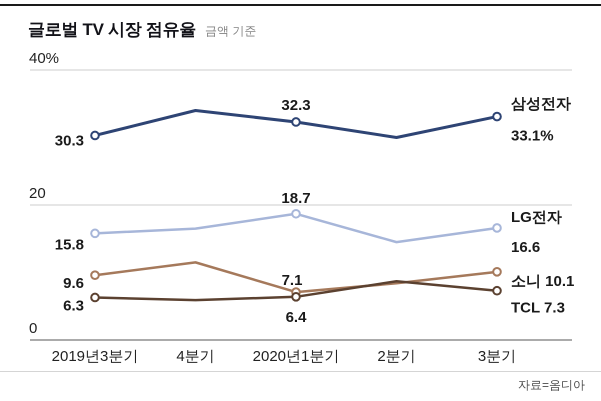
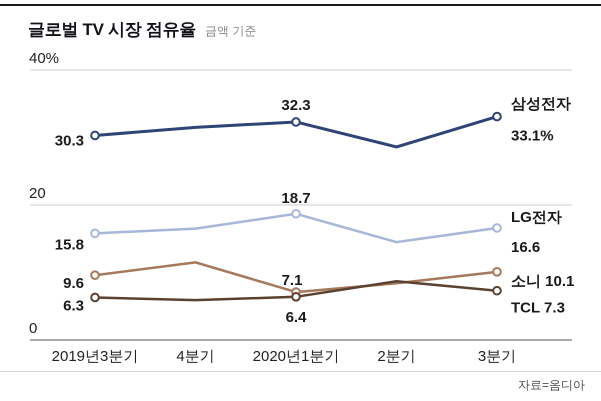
삼성전자/4분기: 34% -> 32%
삼성전자/2분기: 30% -> 29%
